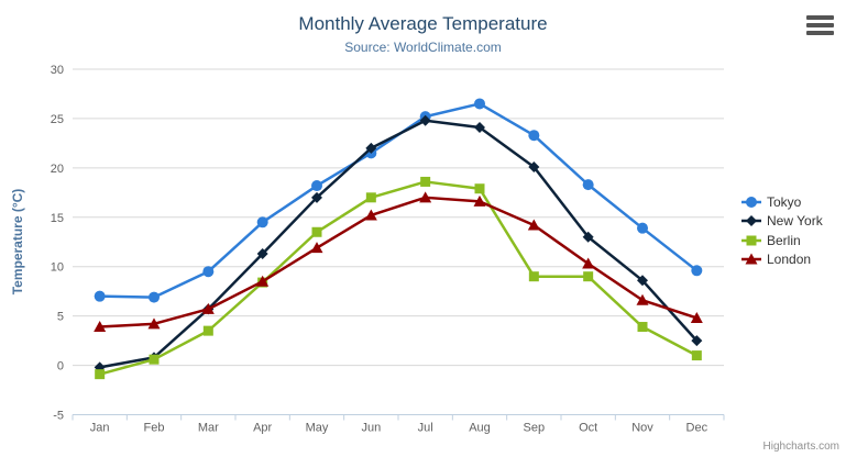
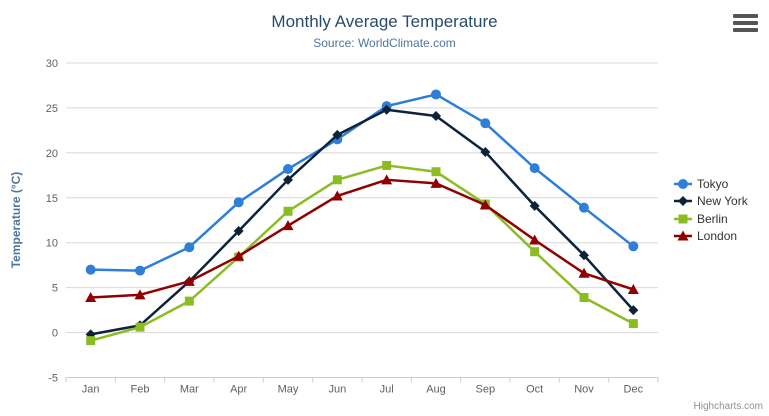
Berlin/Sep: 9 -> 14
New York/Oct: 13 -> 14
